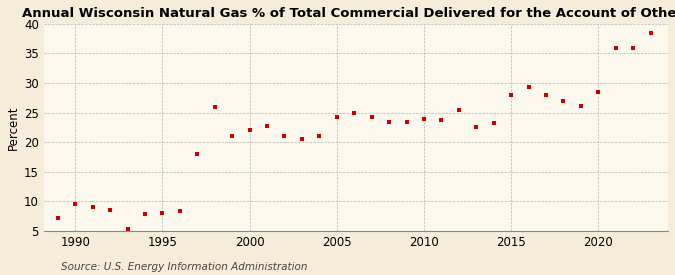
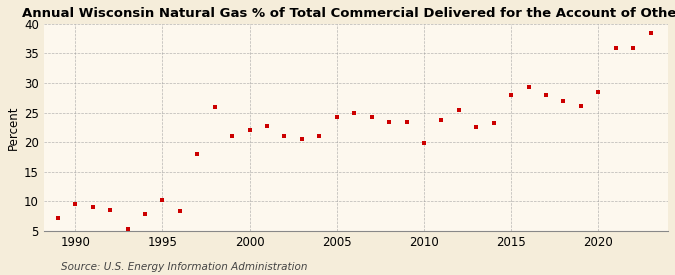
1995: 8.0 -> 10.2
2010: 24.0 -> 19.8
